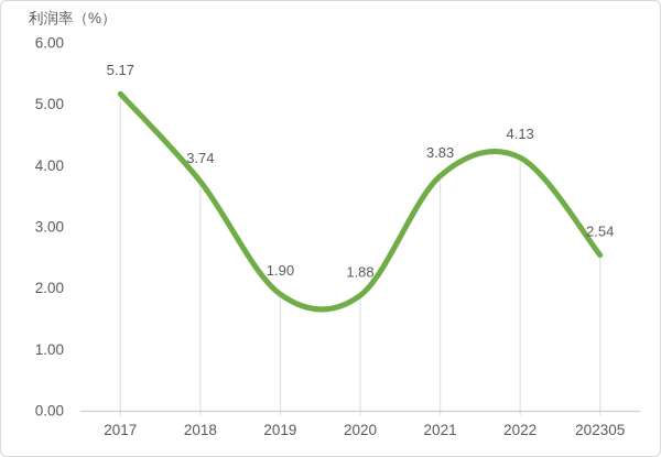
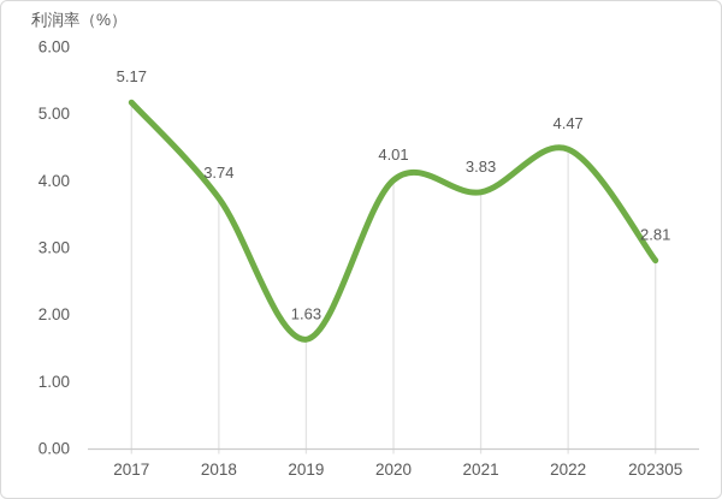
2019: 1.90 -> 1.63
2020: 1.88 -> 4.01
2022: 4.13 -> 4.47
202305: 2.54 -> 2.81
